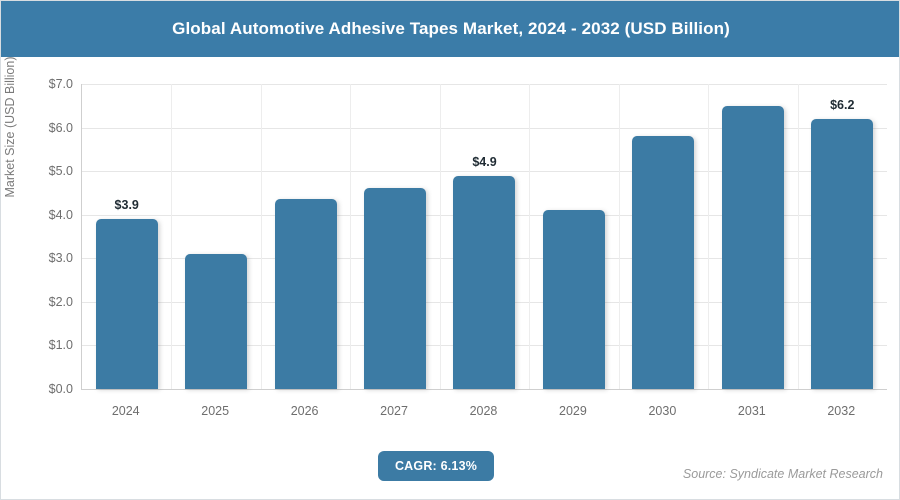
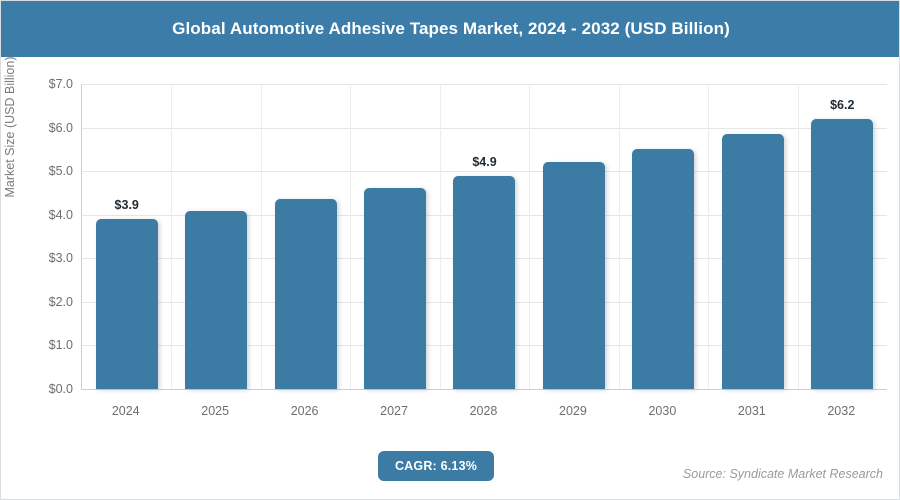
2025: $3.1 -> $4.1
2029: $4.1 -> $5.2
2030: $5.8 -> $5.5
2031: $6.5 -> $5.8
